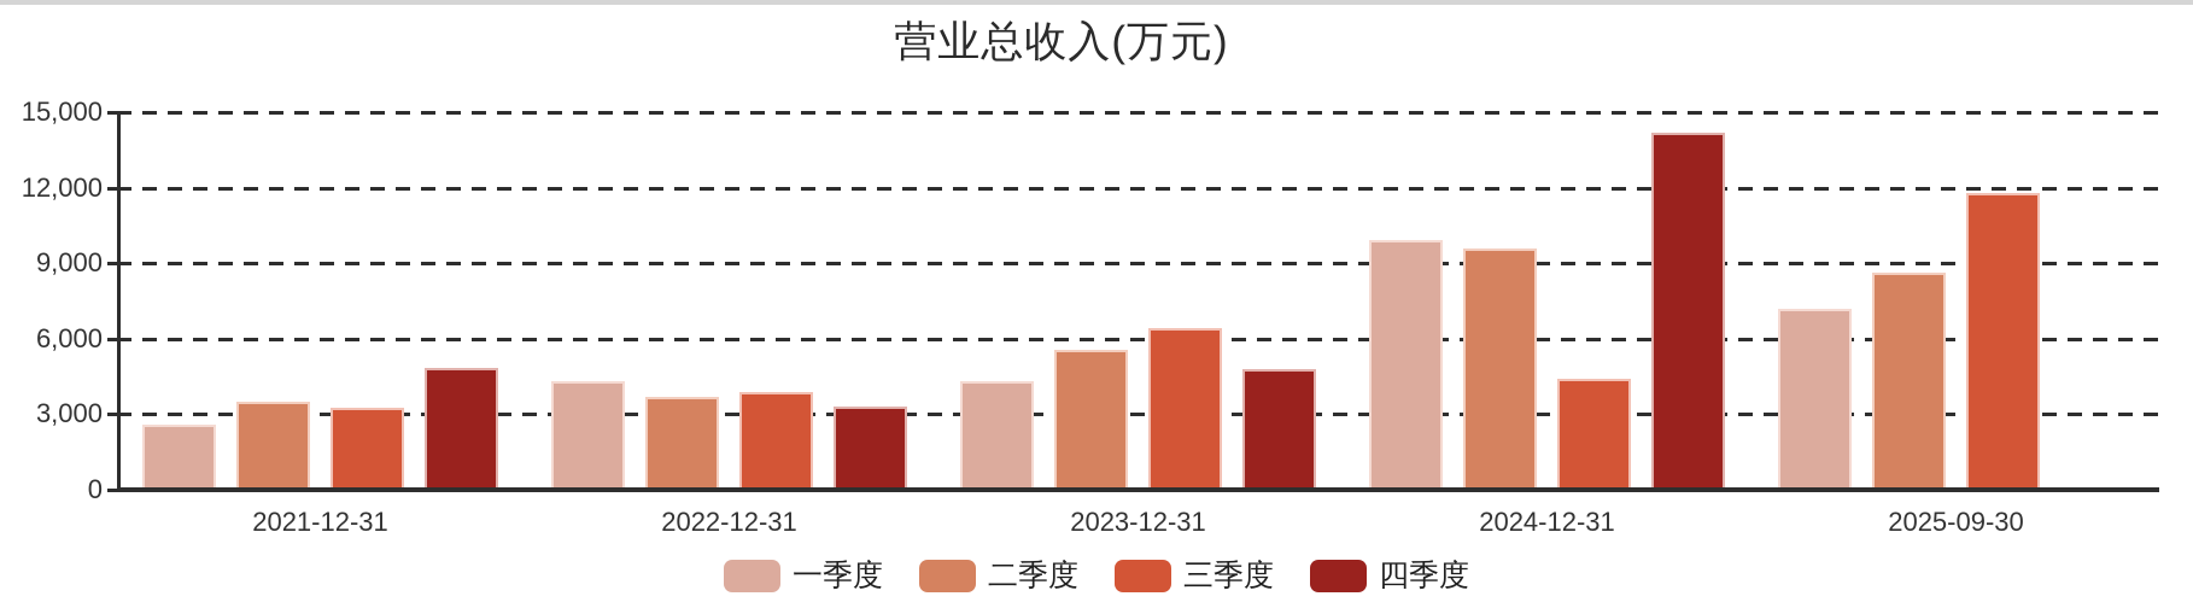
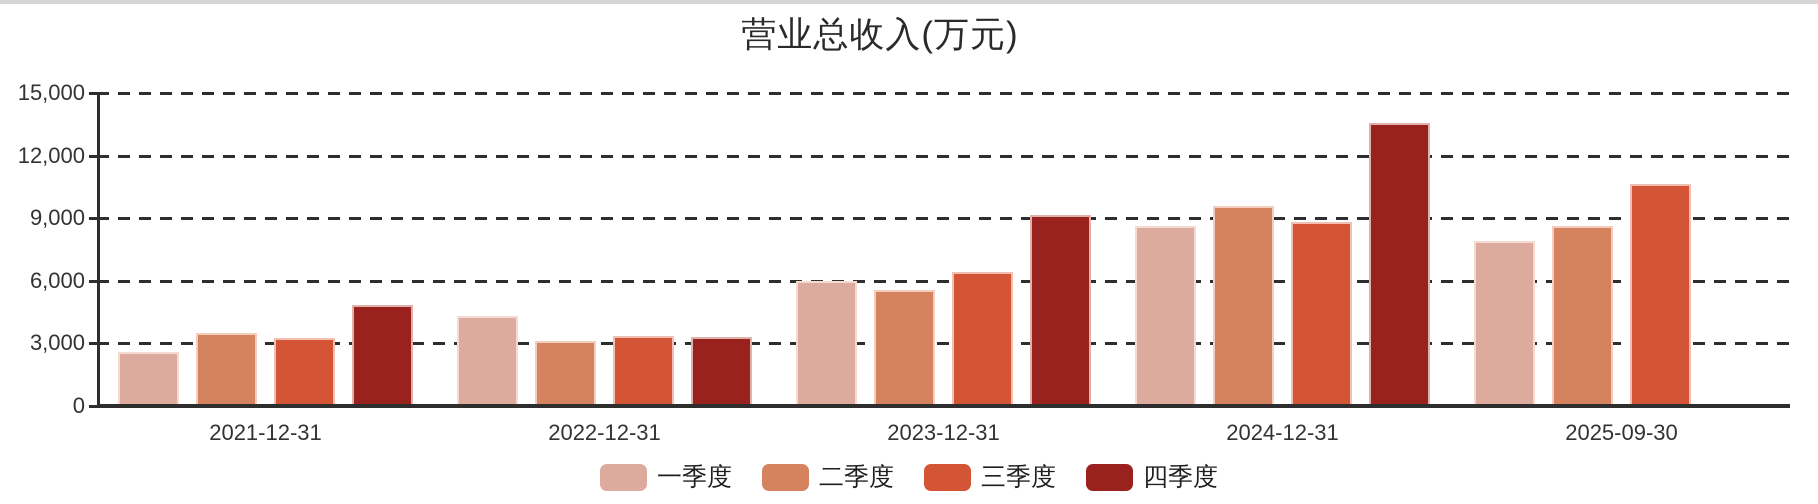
二季度/2022-12-31: 3700 -> 3100
三季度/2022-12-31: 3900 -> 3400
一季度/2023-12-31: 4300 -> 6000
四季度/2023-12-31: 4800 -> 9200
一季度/2024-12-31: 9900 -> 8600
三季度/2024-12-31: 4400 -> 8800
四季度/2024-12-31: 14200 -> 13600
一季度/2025-09-30: 7200 -> 7900
三季度/2025-09-30: 11800 -> 10600
